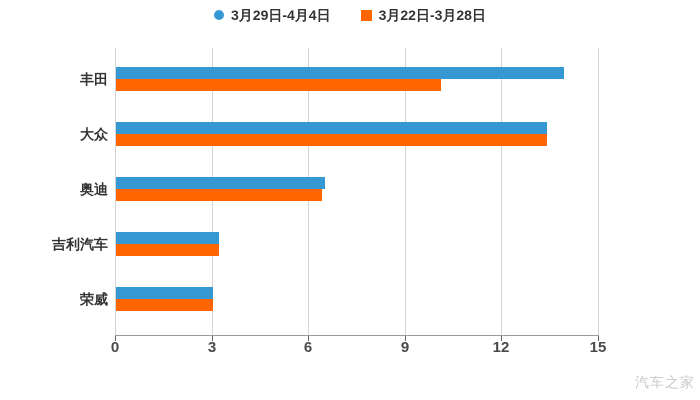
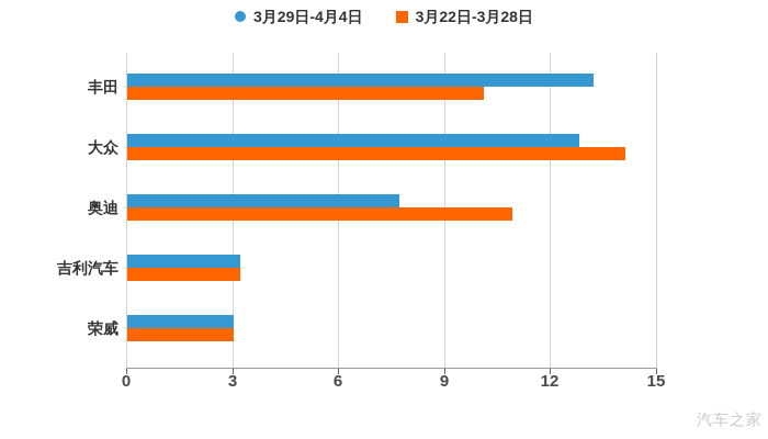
3月29日-4月4日/丰田: 13.9 -> 13.2
3月29日-4月4日/大众: 13.4 -> 12.8
3月22日-3月28日/大众: 13.4 -> 14.1
3月29日-4月4日/奥迪: 6.5 -> 7.7
3月22日-3月28日/奥迪: 6.4 -> 10.9
